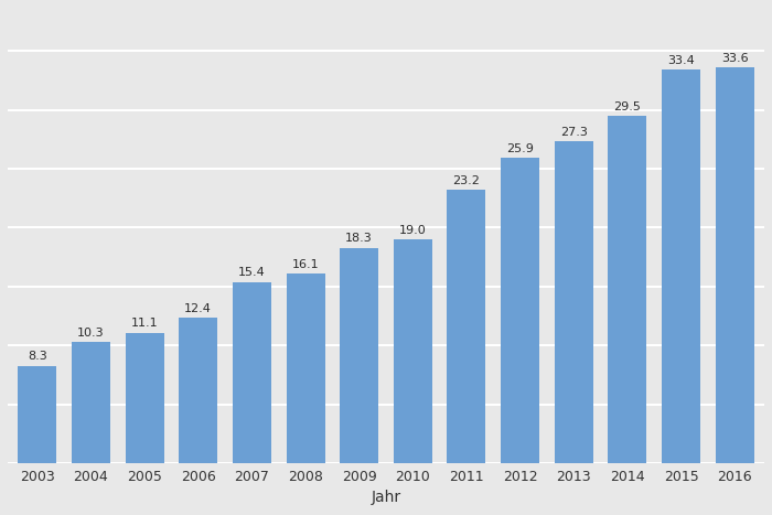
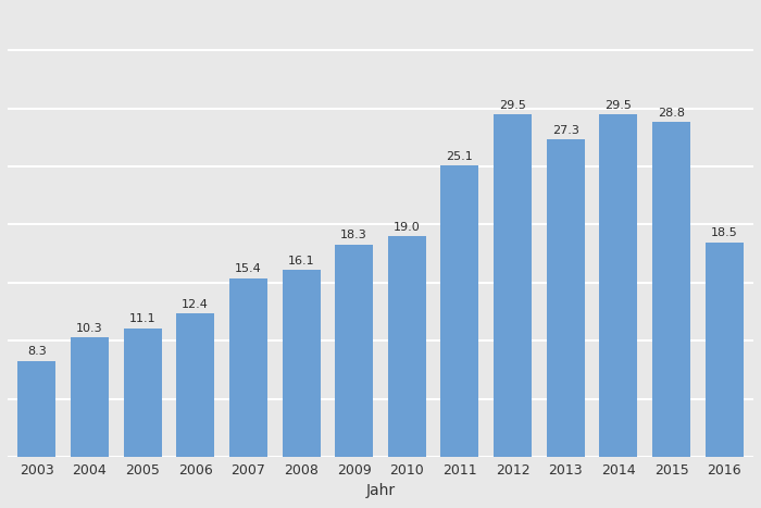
2011: 23.2 -> 25.1
2012: 25.9 -> 29.5
2015: 33.4 -> 28.8
2016: 33.6 -> 18.5
